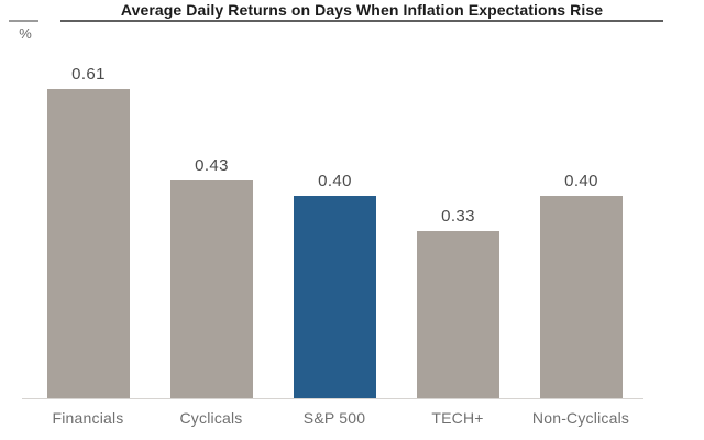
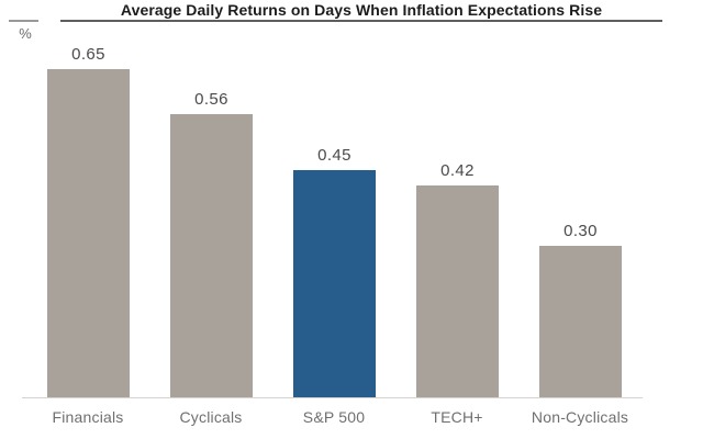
Financials: 0.61 -> 0.65
Cyclicals: 0.43 -> 0.56
S&P 500: 0.40 -> 0.45
TECH+: 0.33 -> 0.42
Non-Cyclicals: 0.40 -> 0.30
